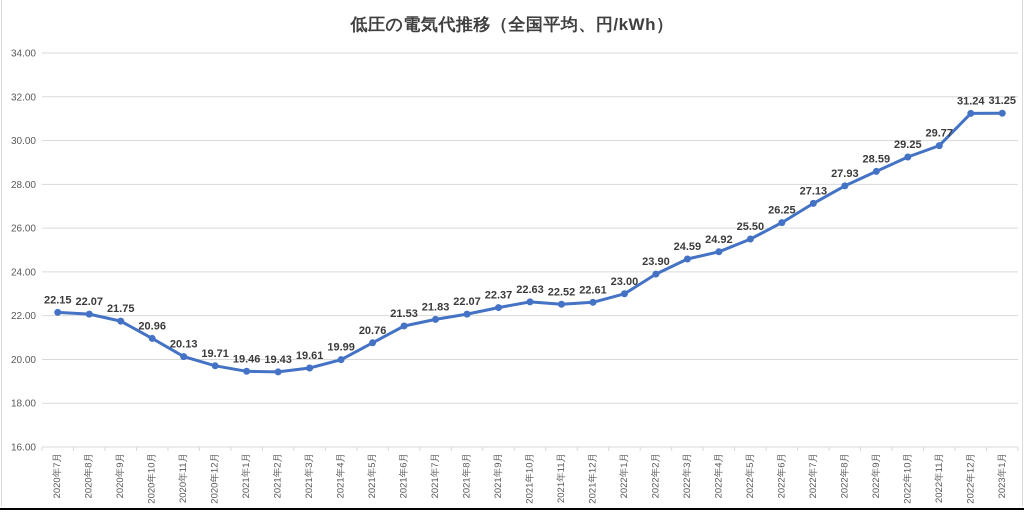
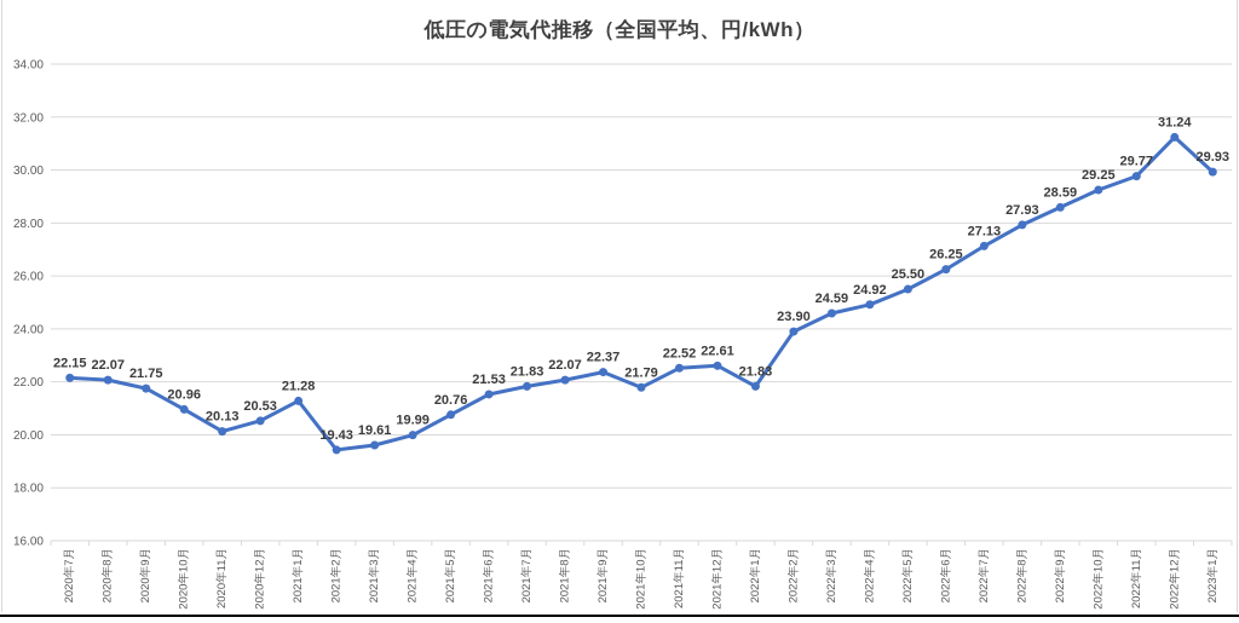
2020年12月: 19.71 -> 20.53
2021年1月: 19.46 -> 21.28
2021年10月: 22.63 -> 21.79
2022年1月: 23.00 -> 21.83
2023年1月: 31.25 -> 29.93
